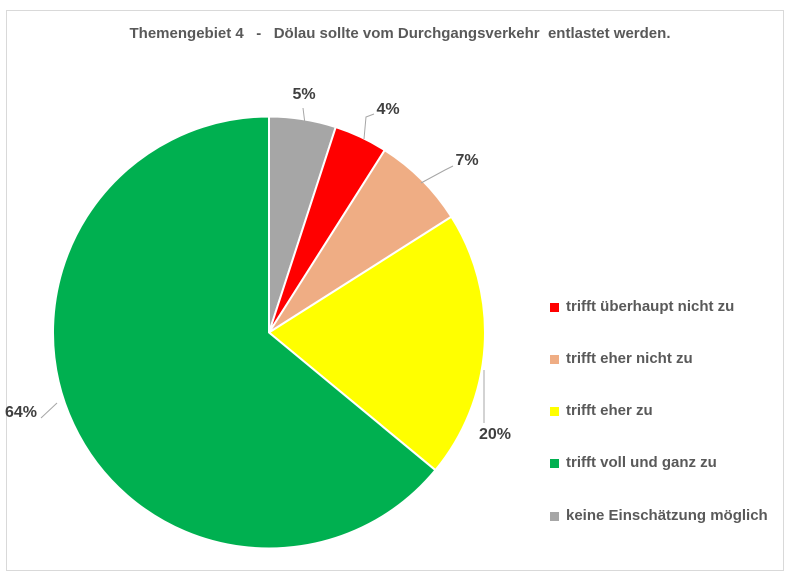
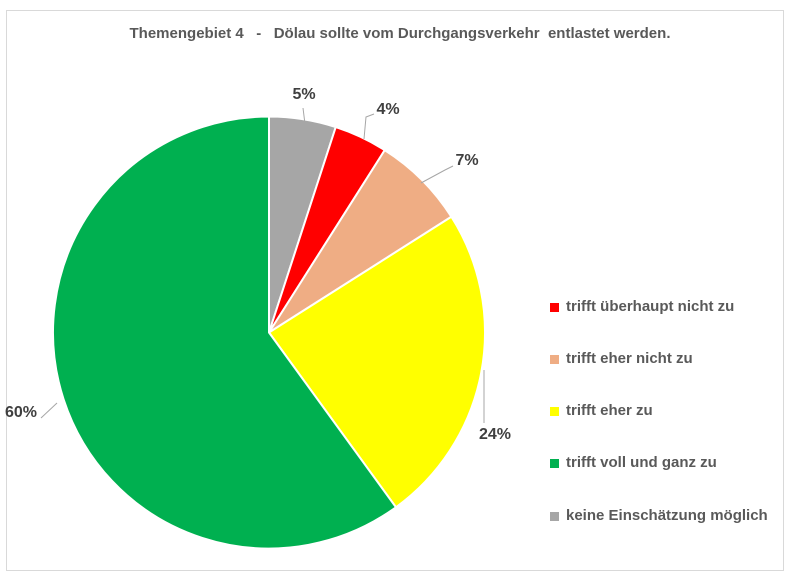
trifft eher zu: 20% -> 24%
trifft voll und ganz zu: 64% -> 60%
